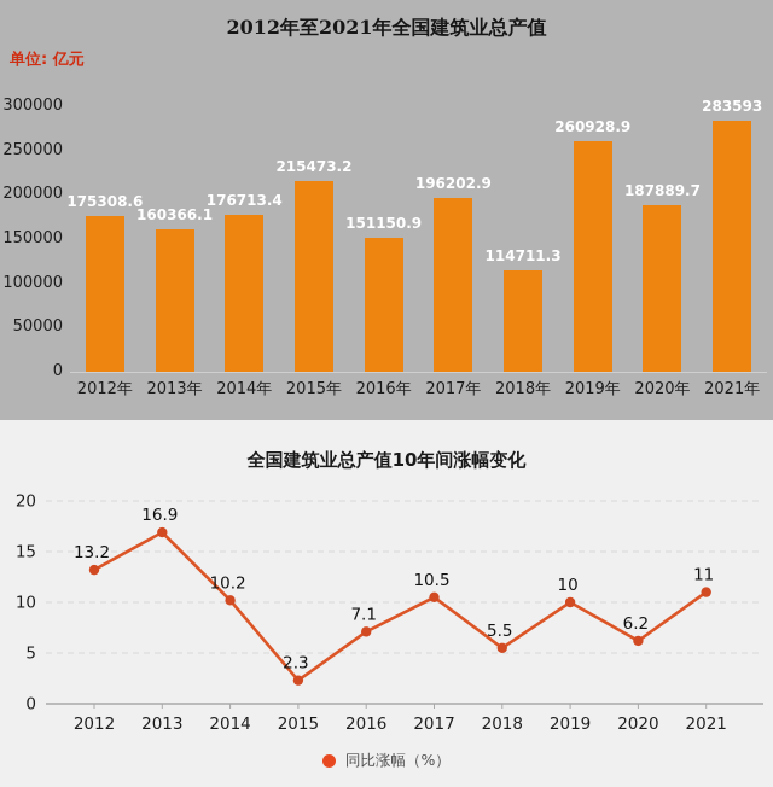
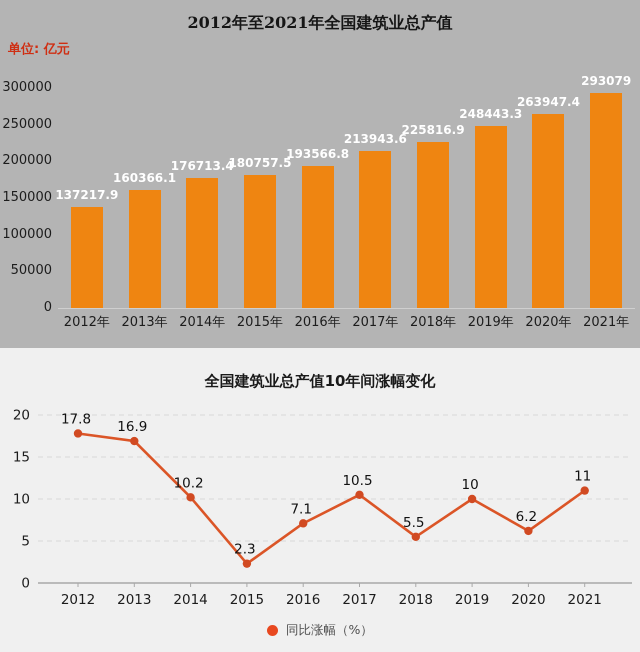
2012年至2021年全国建筑业总产值/2012年: 175308.6 -> 137217.9
2012年至2021年全国建筑业总产值/2015年: 215473.2 -> 180757.5
2012年至2021年全国建筑业总产值/2016年: 151150.9 -> 193566.8
2012年至2021年全国建筑业总产值/2017年: 196202.9 -> 213943.6
2012年至2021年全国建筑业总产值/2018年: 114711.3 -> 225816.9
2012年至2021年全国建筑业总产值/2019年: 260928.9 -> 248443.3
2012年至2021年全国建筑业总产值/2020年: 187889.7 -> 263947.4
2012年至2021年全国建筑业总产值/2021年: 283593 -> 293079
全国建筑业总产值10年间涨幅变化/2012: 13.2 -> 17.8
